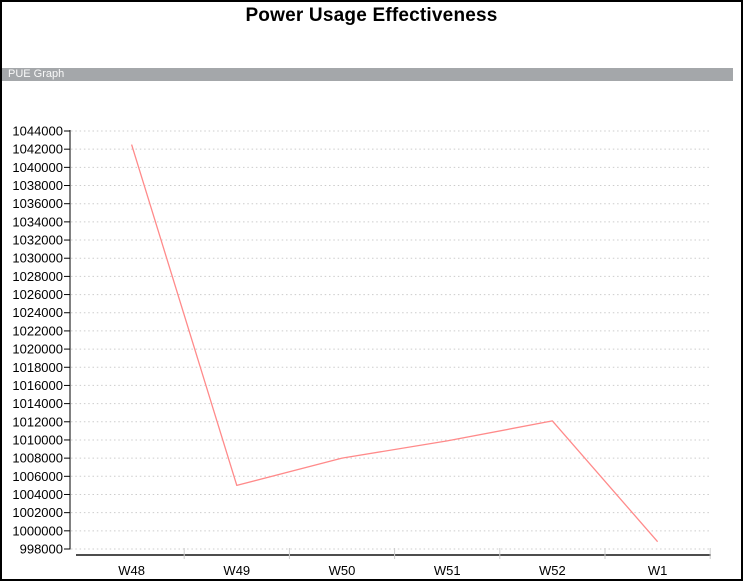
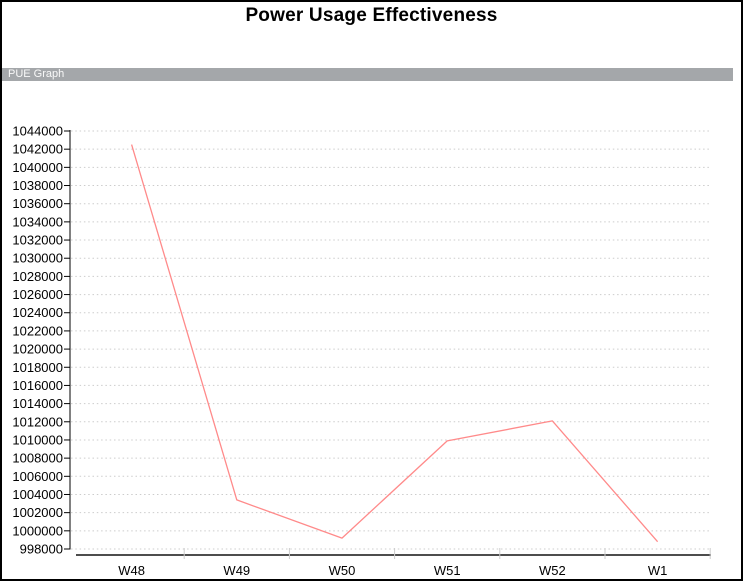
W49: 1005000 -> 1003000
W50: 1008000 -> 999000
